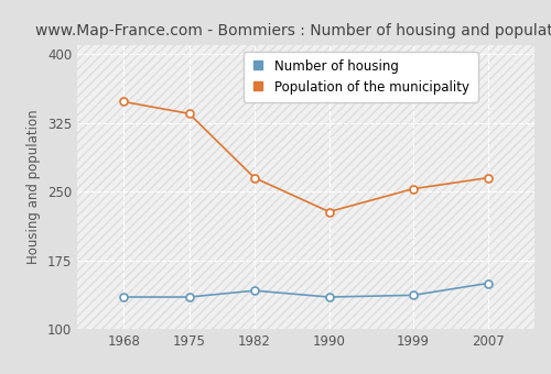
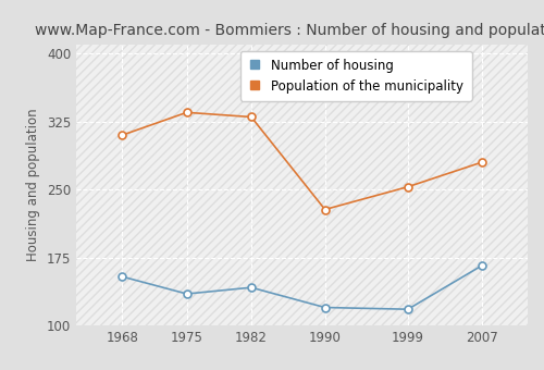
Number of housing/1968: 135 -> 154
Population of the municipality/1968: 348 -> 310
Population of the municipality/1982: 265 -> 330
Number of housing/1990: 135 -> 120
Number of housing/1999: 137 -> 118
Number of housing/2007: 150 -> 166
Population of the municipality/2007: 265 -> 280
